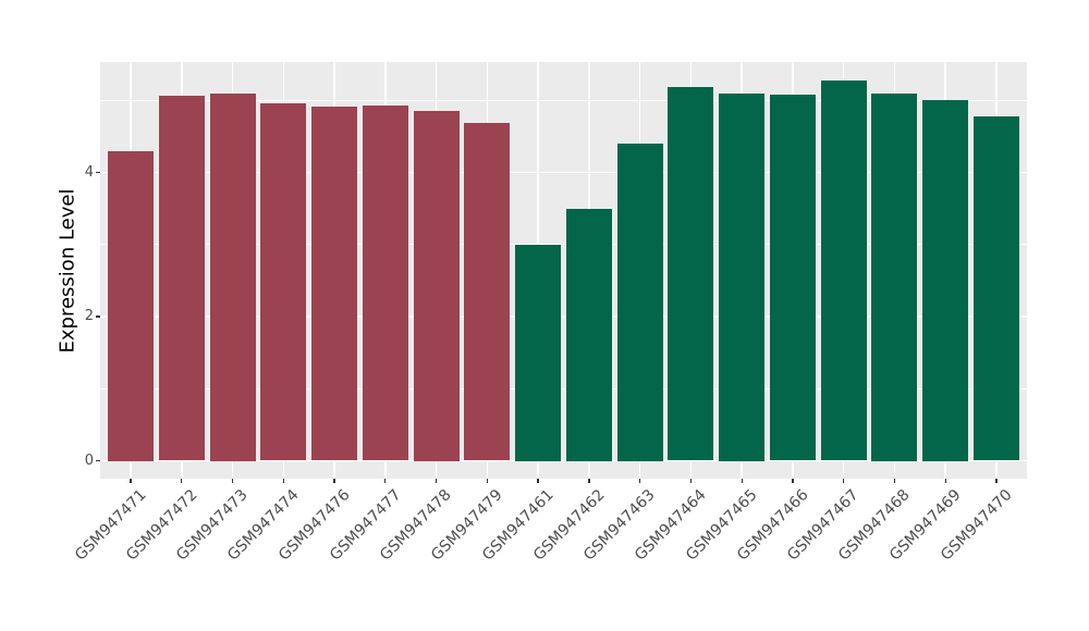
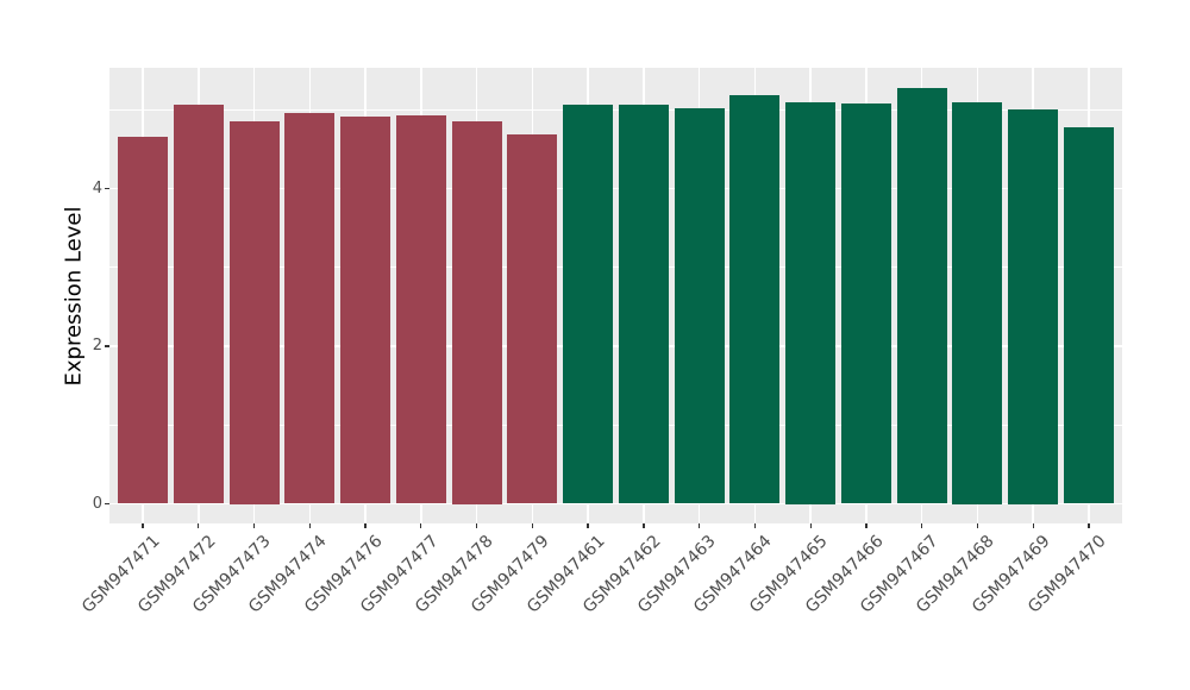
GSM947471: 4.3 -> 4.7
GSM947473: 5.1 -> 4.8
GSM947461: 3.0 -> 5.1
GSM947462: 3.5 -> 5.1
GSM947463: 4.4 -> 5.0
